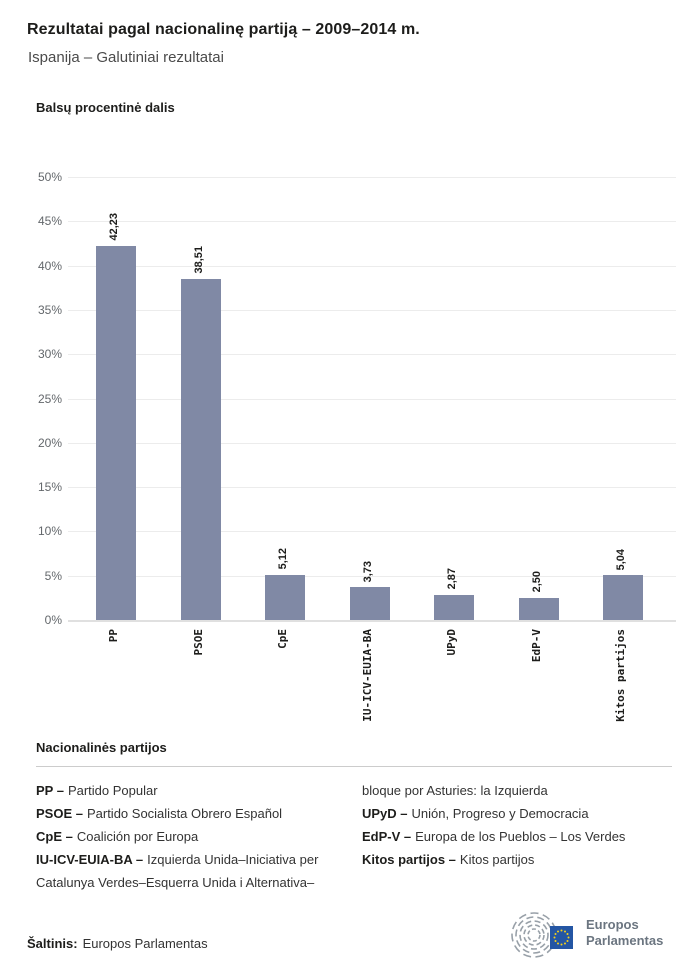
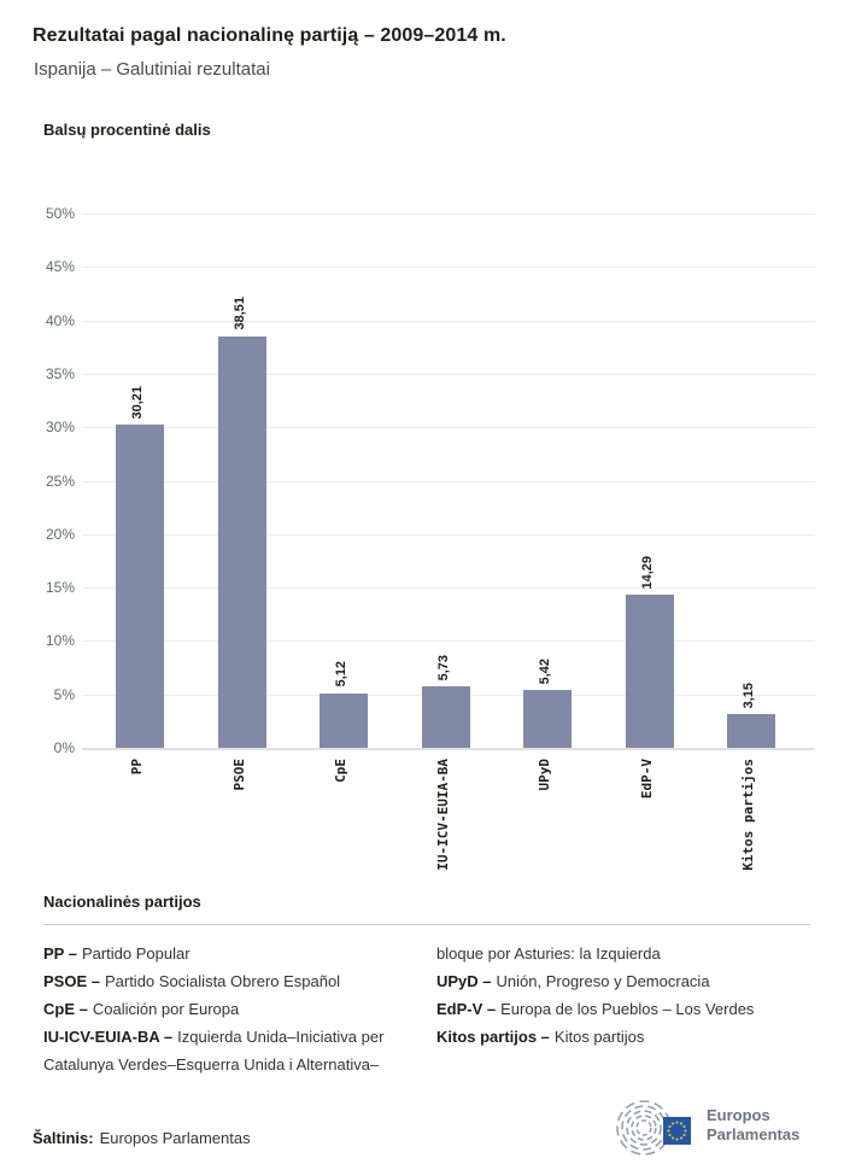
PP: 42,23 -> 30,21
IU-ICV-EUIA-BA: 3,73 -> 5,73
UPyD: 2,87 -> 5,42
EdP-V: 2,50 -> 14,29
Kitos partijos: 5,04 -> 3,15
